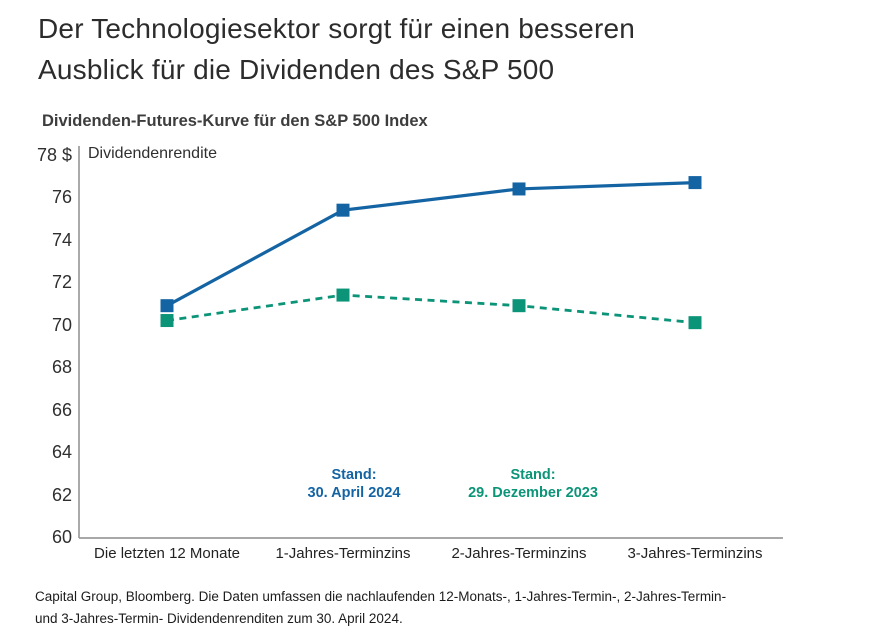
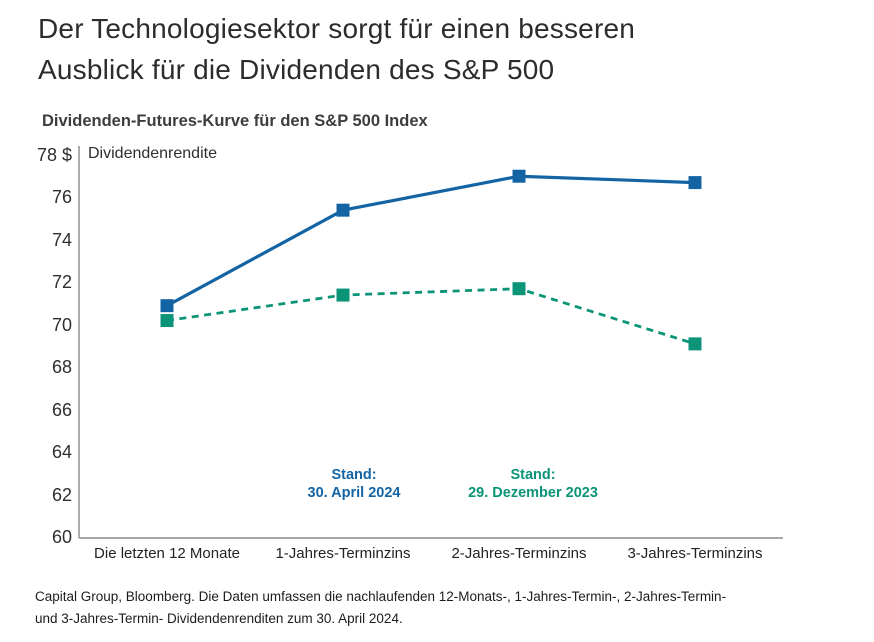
Stand: 30. April 2024/2-Jahres-Terminzins: 76.4 -> 77.0
Stand: 29. Dezember 2023/2-Jahres-Terminzins: 70.9 -> 71.7
Stand: 29. Dezember 2023/3-Jahres-Terminzins: 70.1 -> 69.1
